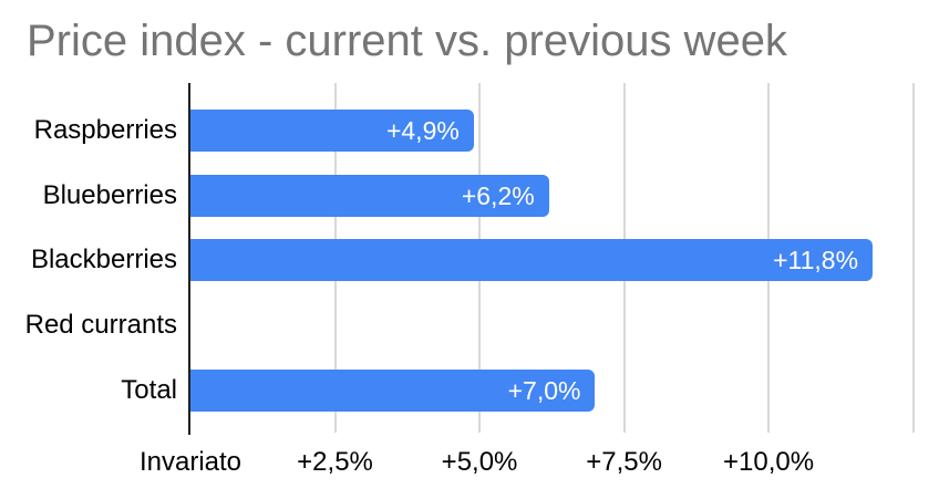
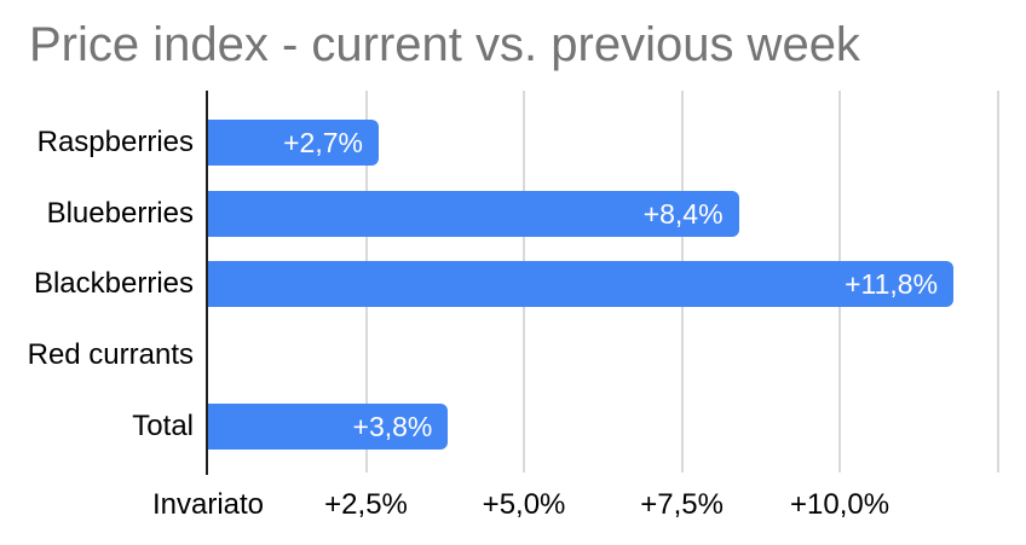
Raspberries: +4,9% -> +2,7%
Blueberries: +6,2% -> +8,4%
Total: +7,0% -> +3,8%
